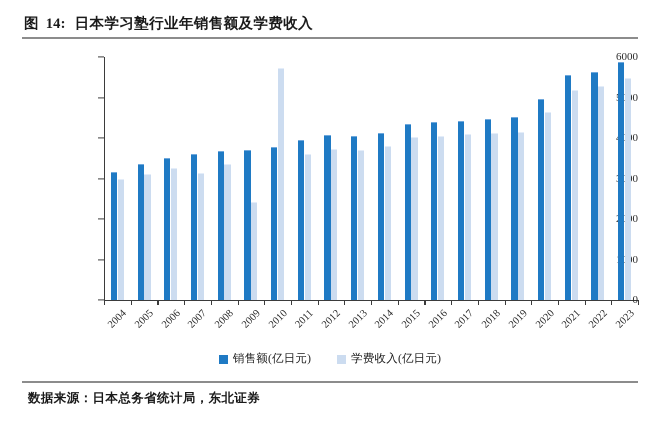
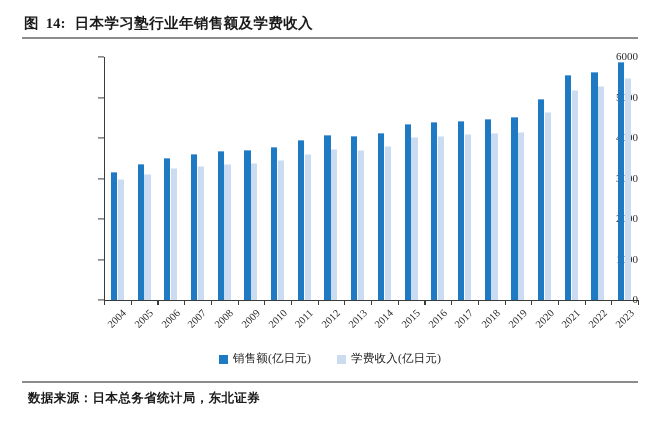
学费收入(亿日元)/2007: 3100 -> 3300
学费收入(亿日元)/2009: 2400 -> 3400
学费收入(亿日元)/2010: 5700 -> 3400
